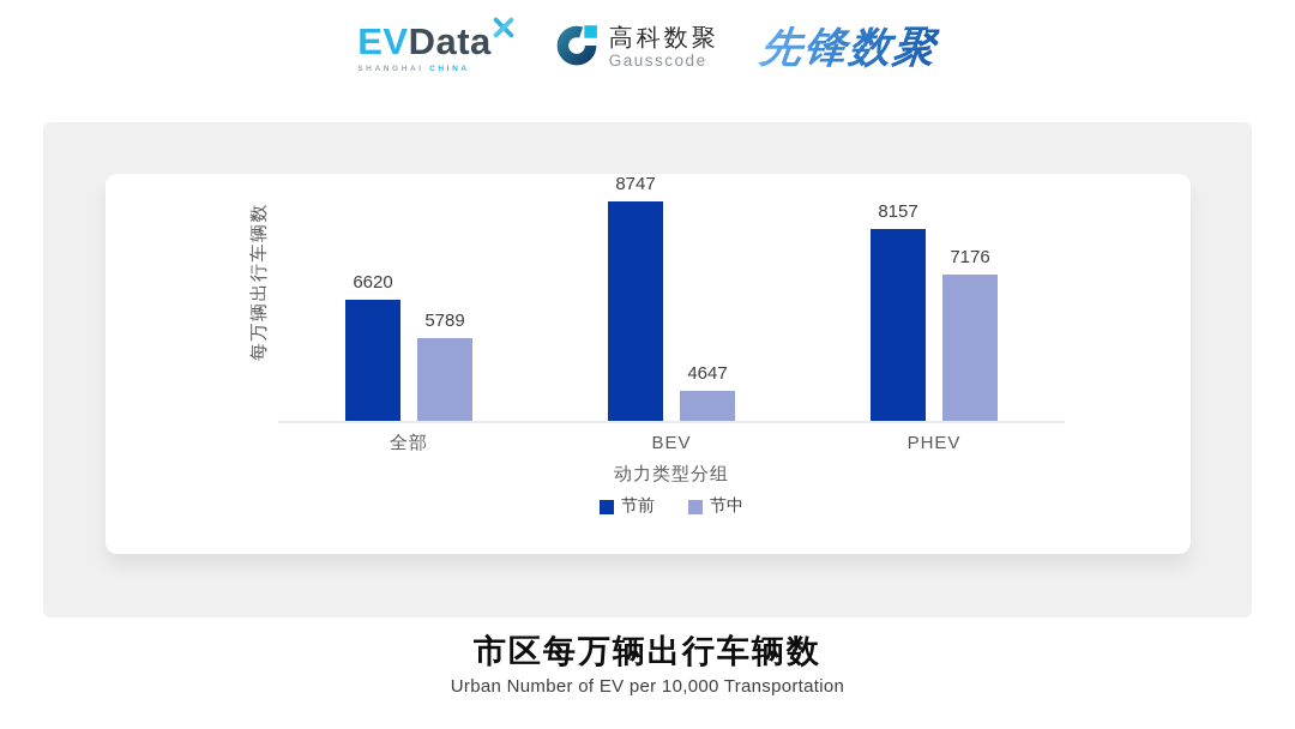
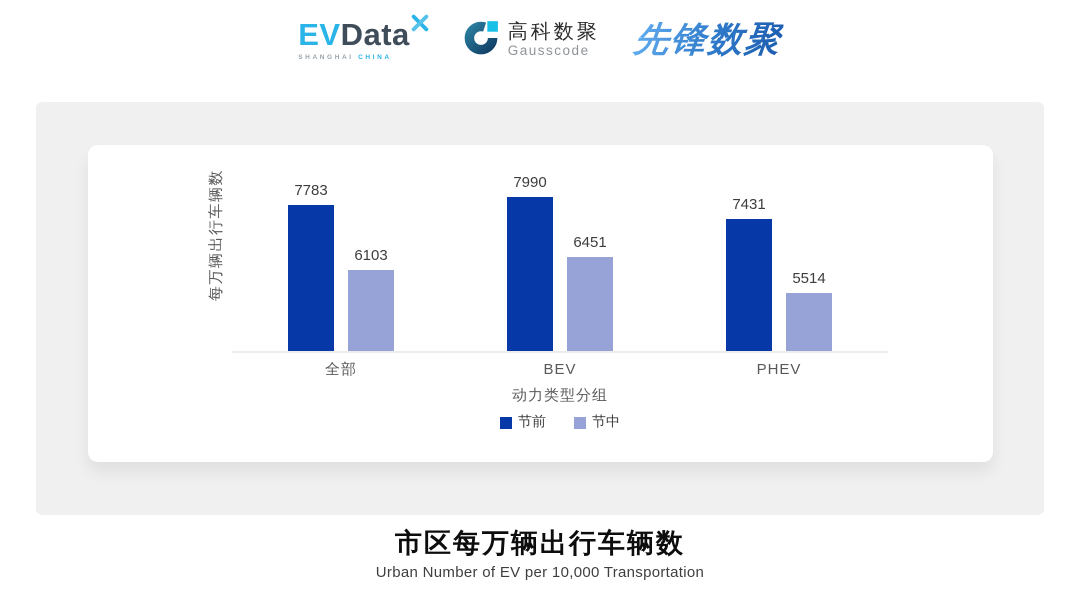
节前/全部: 6620 -> 7783
节中/全部: 5789 -> 6103
节前/BEV: 8747 -> 7990
节中/BEV: 4647 -> 6451
节前/PHEV: 8157 -> 7431
节中/PHEV: 7176 -> 5514
